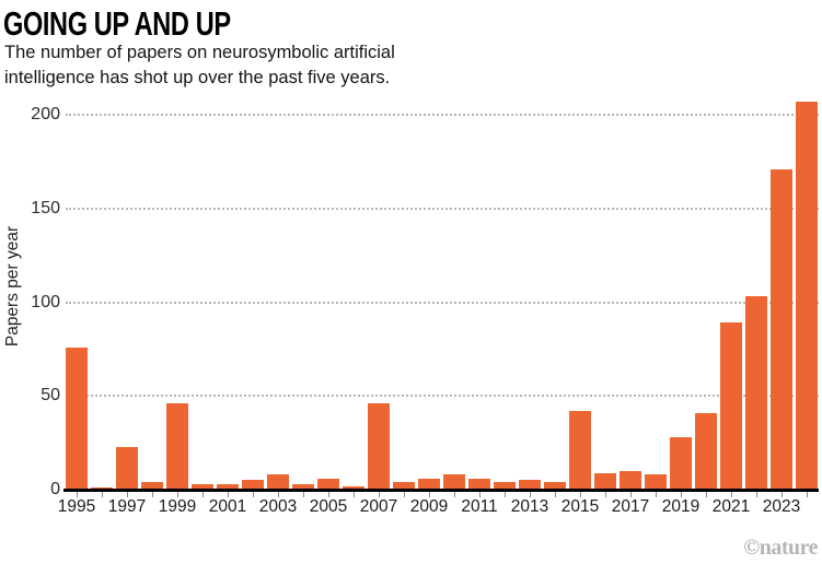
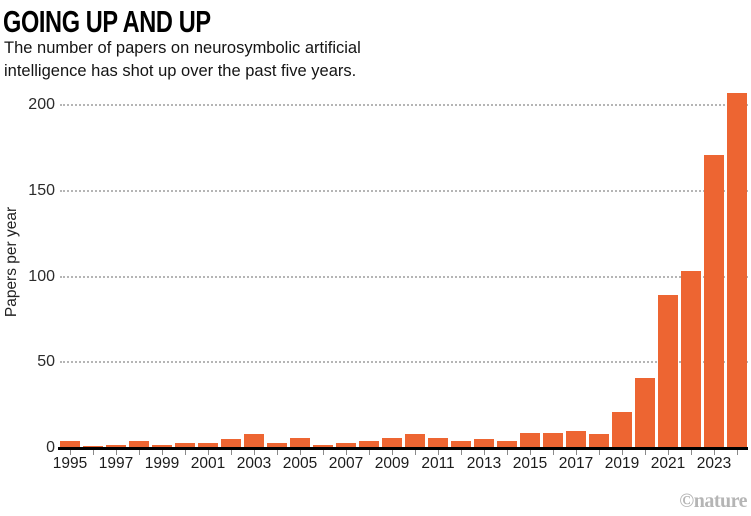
1995: 76 -> 4
1997: 23 -> 2
1999: 46 -> 2
2007: 46 -> 3
2015: 42 -> 9
2019: 28 -> 21
